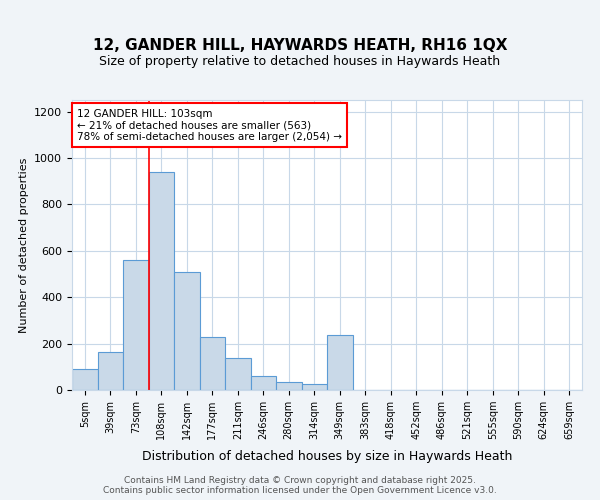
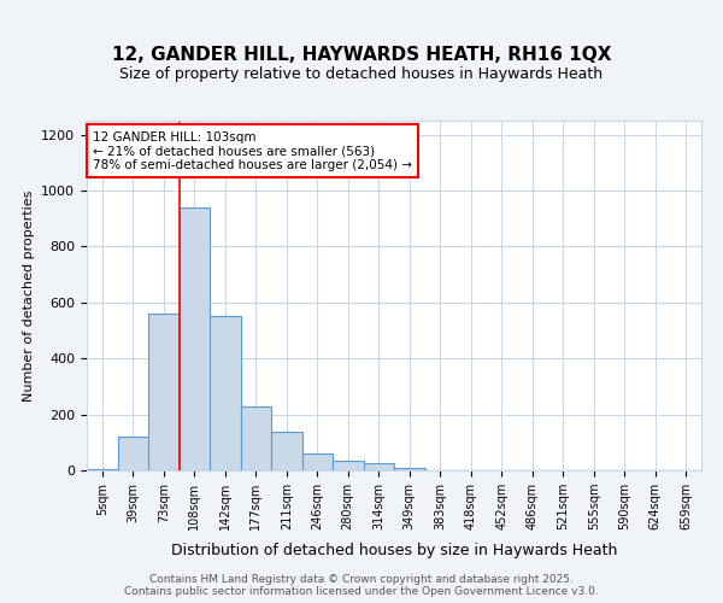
5sqm: 90 -> 5
39sqm: 165 -> 120
142sqm: 510 -> 550
349sqm: 235 -> 8
